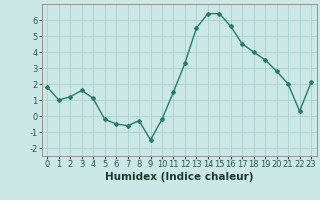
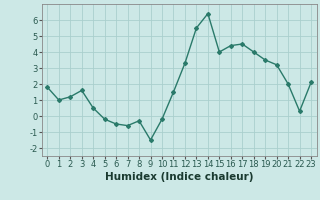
4: 1.1 -> 0.5
15: 6.4 -> 4.0
16: 5.6 -> 4.4
20: 2.8 -> 3.2
